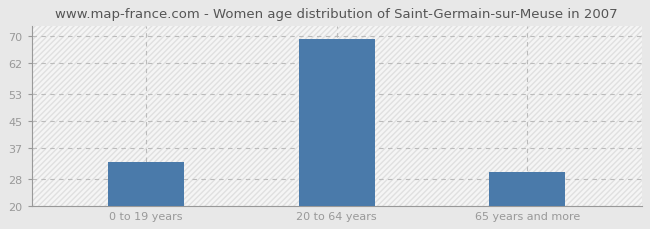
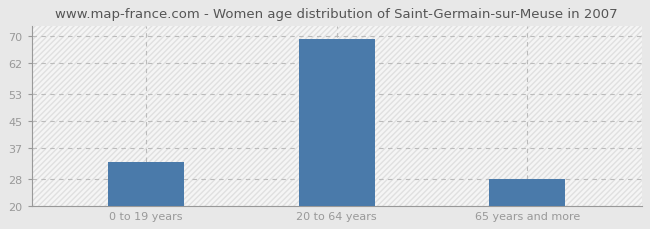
65 years and more: 30 -> 28
